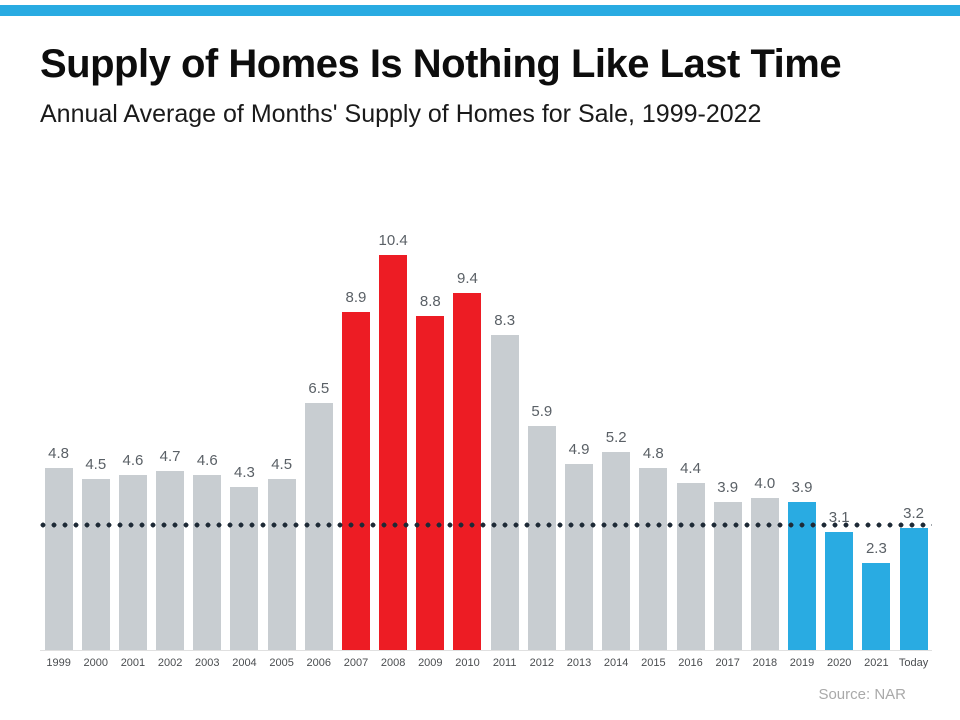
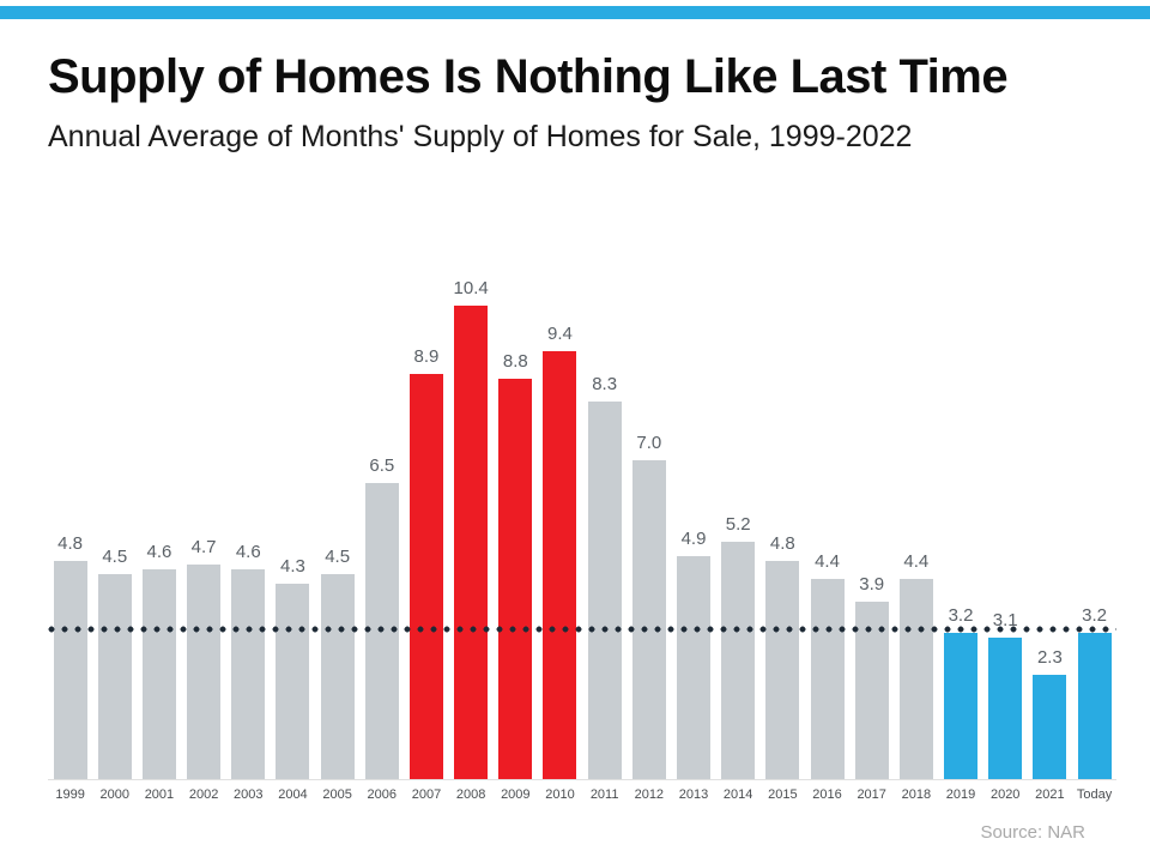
2012: 5.9 -> 7.0
2018: 4.0 -> 4.4
2019: 3.9 -> 3.2
